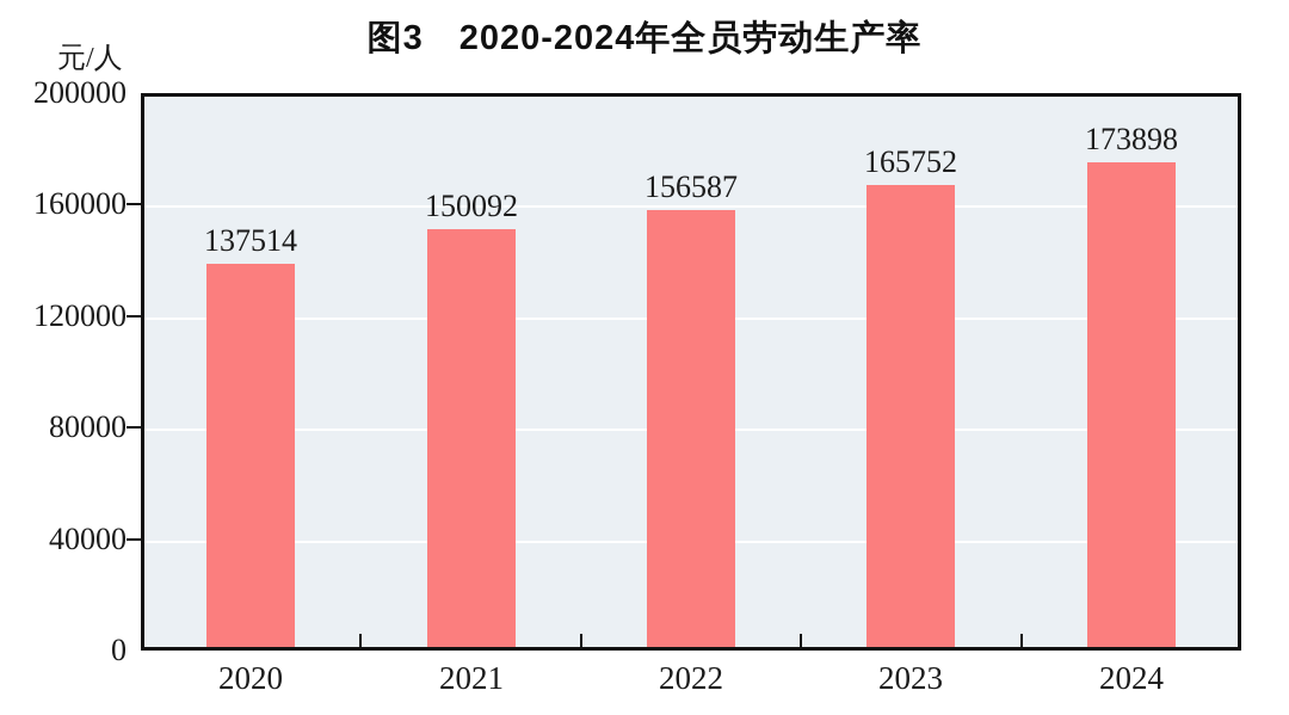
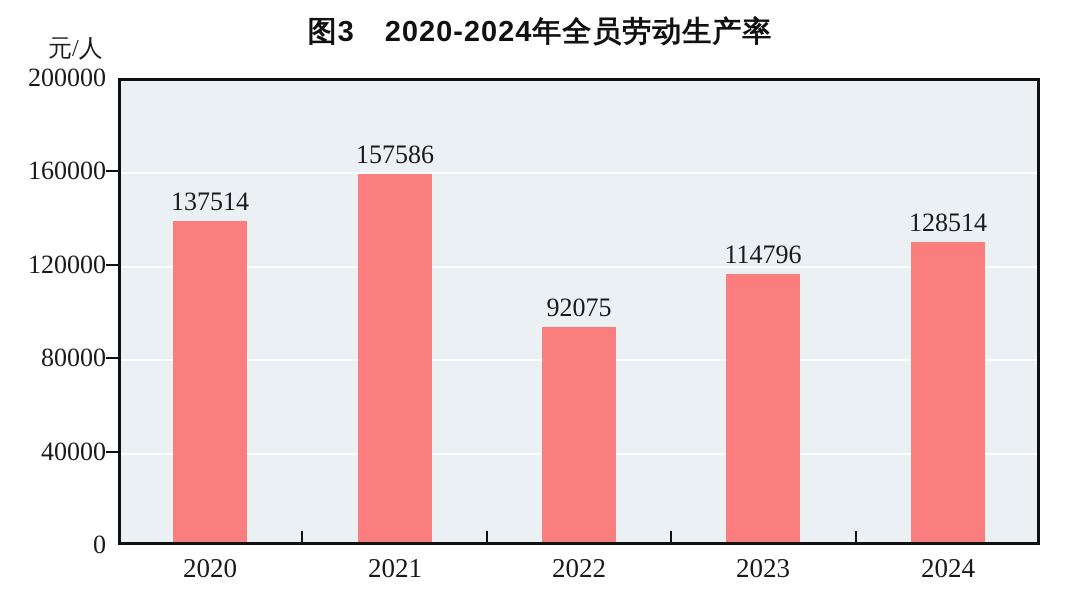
2021: 150092 -> 157586
2022: 156587 -> 92075
2023: 165752 -> 114796
2024: 173898 -> 128514
